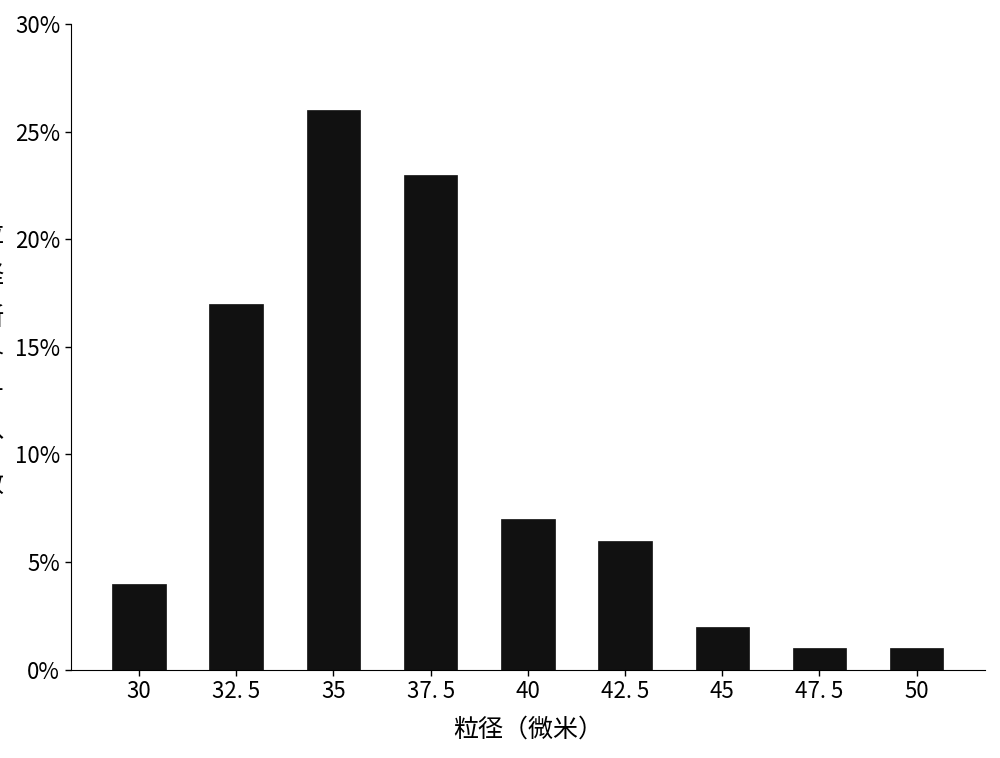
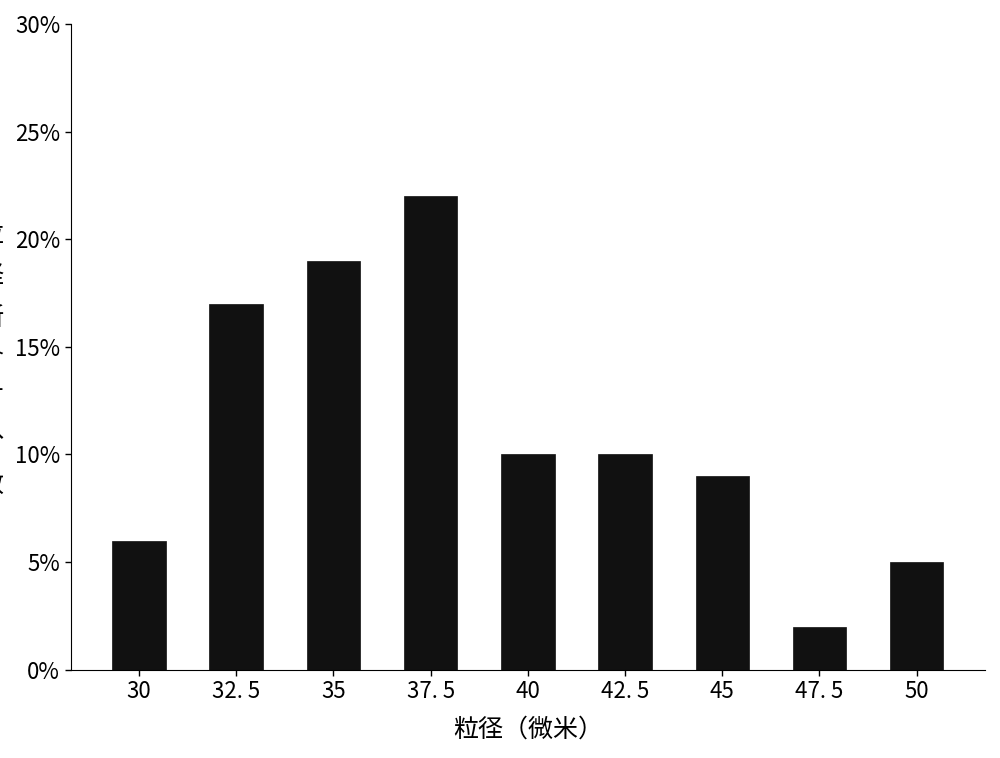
30: 4% -> 6%
35: 26% -> 19%
37. 5: 23% -> 22%
40: 7% -> 10%
42. 5: 6% -> 10%
45: 2% -> 9%
47. 5: 1% -> 2%
50: 1% -> 5%
